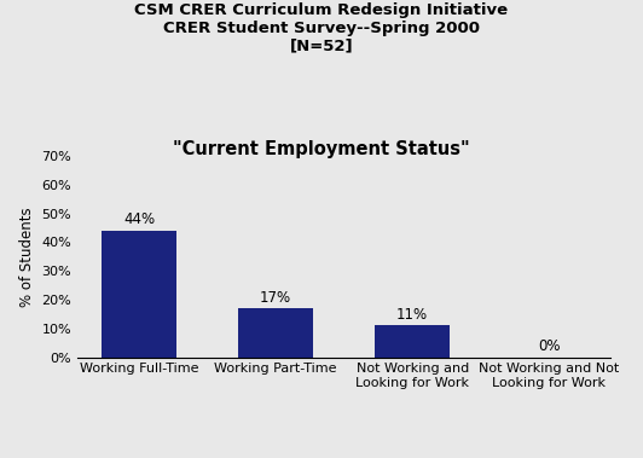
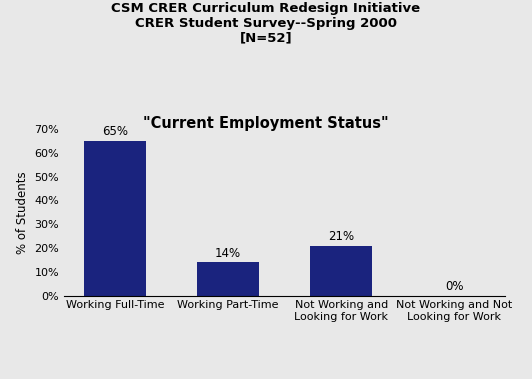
Working Full-Time: 44% -> 65%
Working Part-Time: 17% -> 14%
Not Working and Looking for Work: 11% -> 21%
